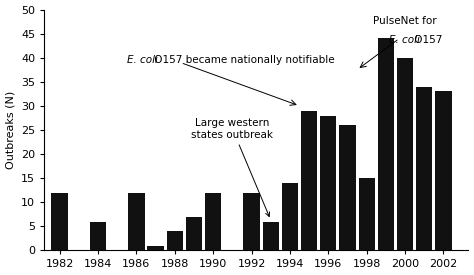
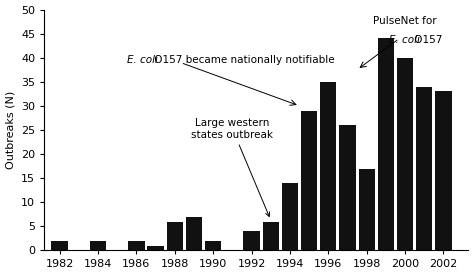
1982: 12 -> 2
1984: 6 -> 2
1986: 12 -> 2
1988: 4 -> 6
1990: 12 -> 2
1992: 12 -> 4
1996: 28 -> 35
1998: 15 -> 17
